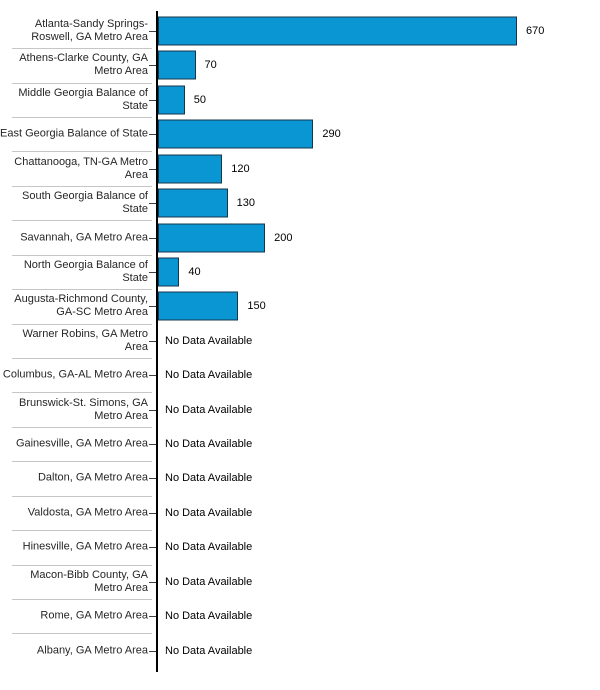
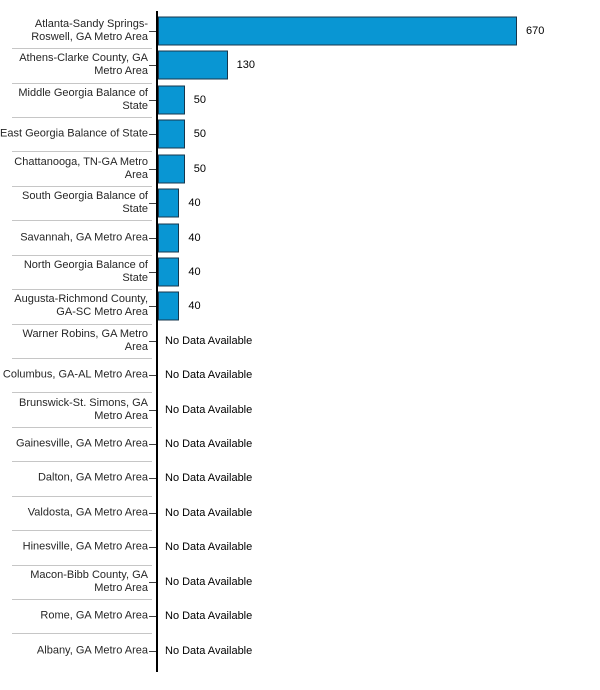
Athens-Clarke County, GA Metro Area: 70 -> 130
East Georgia Balance of State: 290 -> 50
Chattanooga, TN-GA Metro Area: 120 -> 50
South Georgia Balance of State: 130 -> 40
Savannah, GA Metro Area: 200 -> 40
Augusta-Richmond County, GA-SC Metro Area: 150 -> 40
